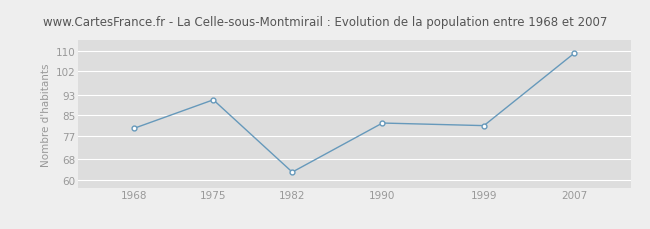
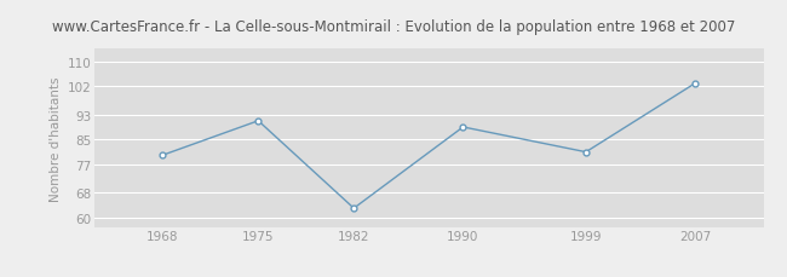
1990: 82 -> 89
2007: 109 -> 103
